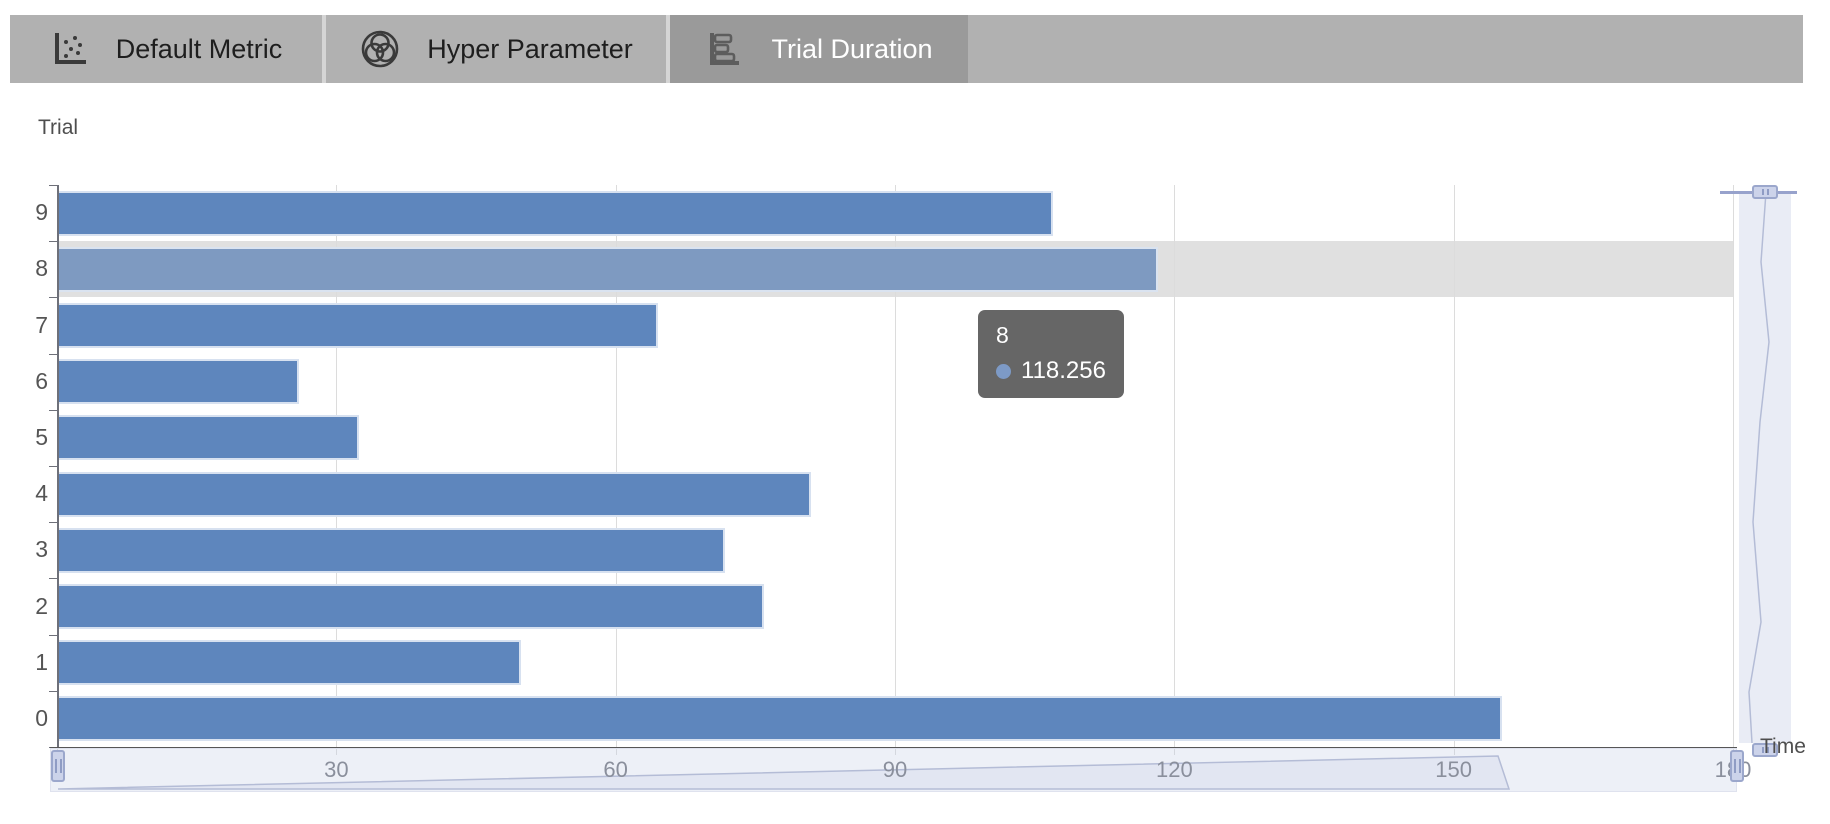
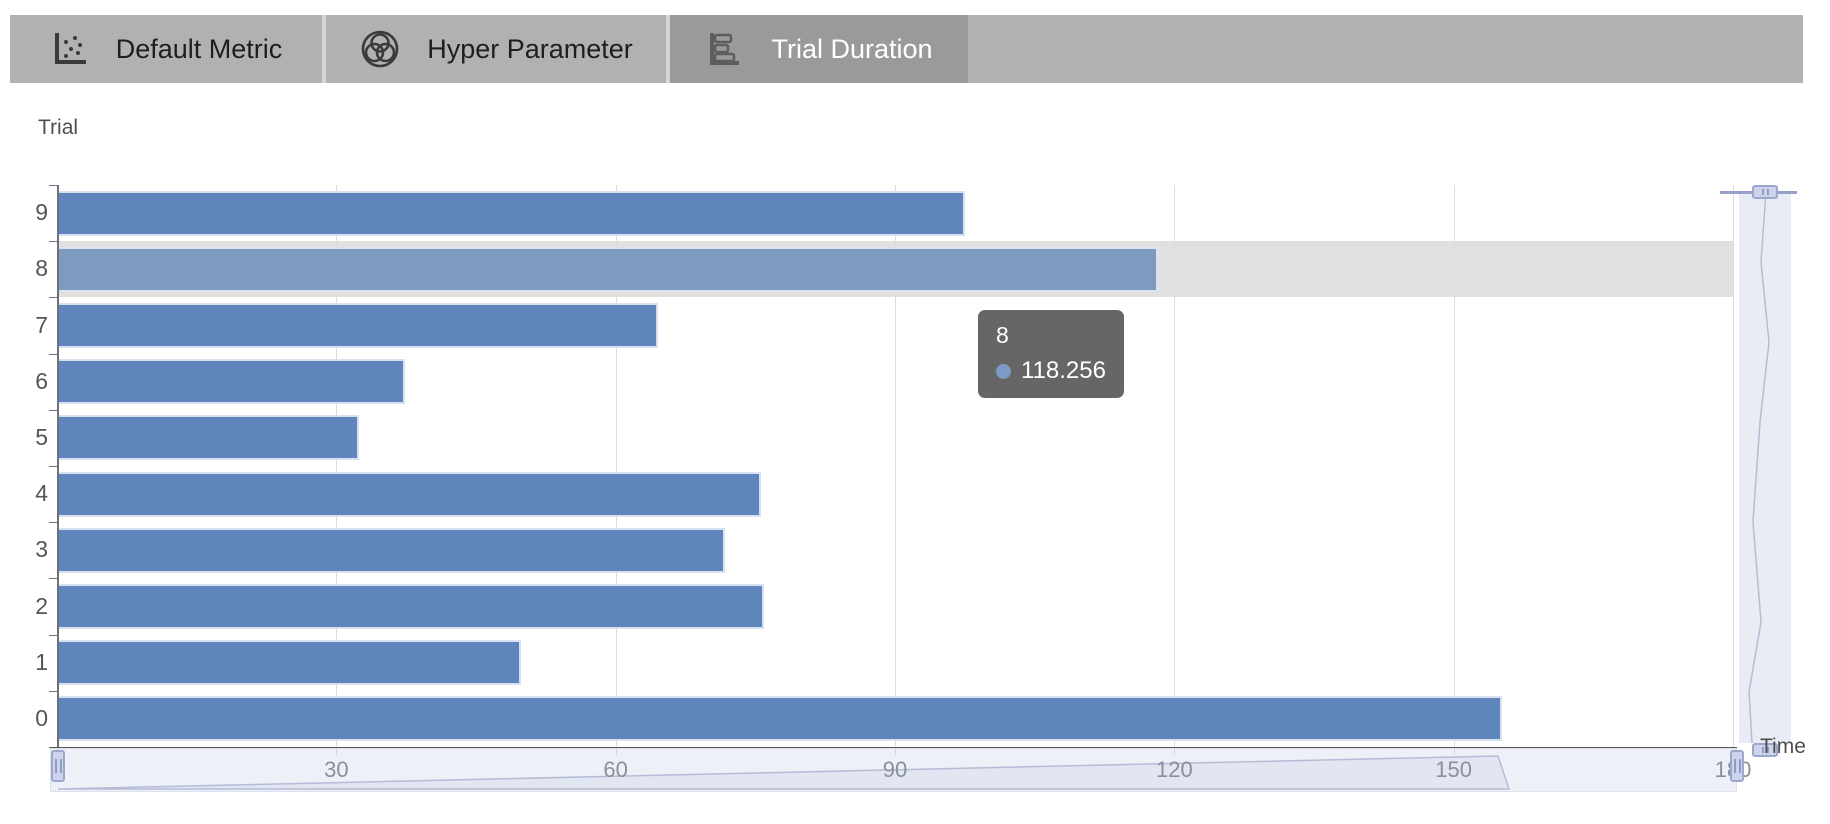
9: 107 -> 98
6: 26 -> 37
4: 81 -> 76
